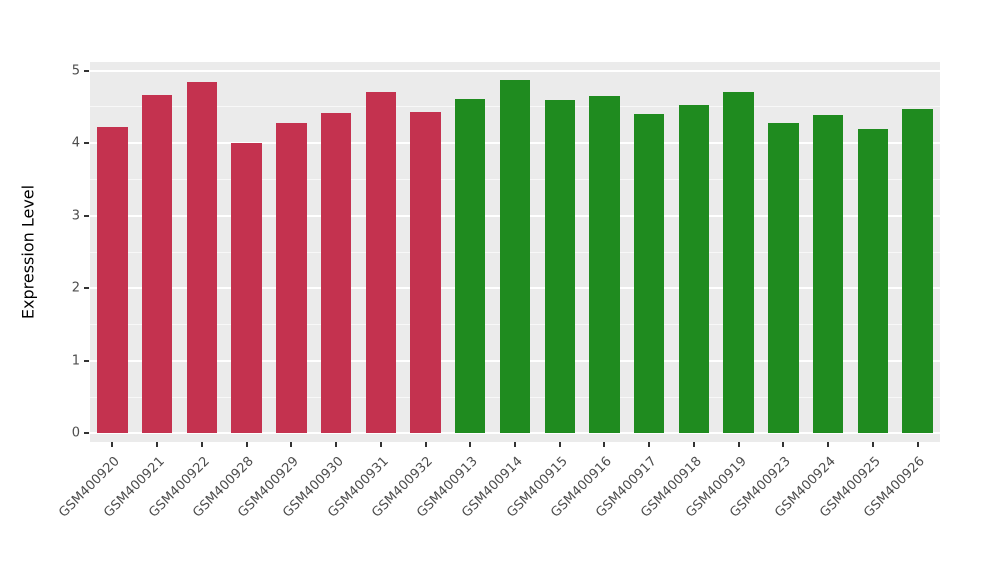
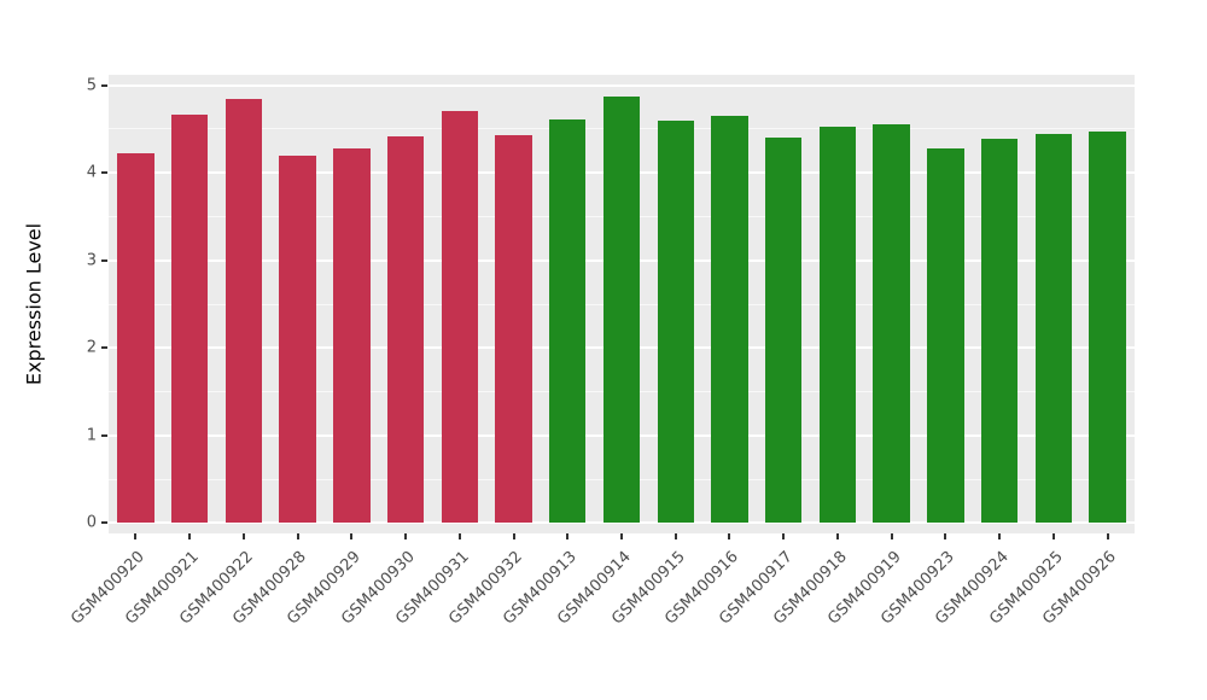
GSM400928: 4.0 -> 4.2
GSM400919: 4.7 -> 4.5
GSM400925: 4.2 -> 4.4
